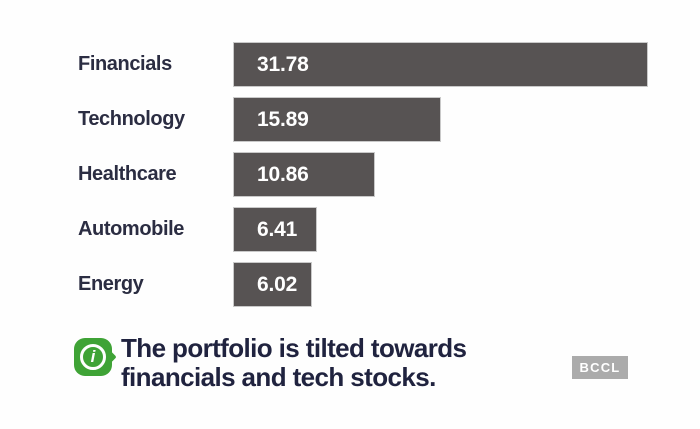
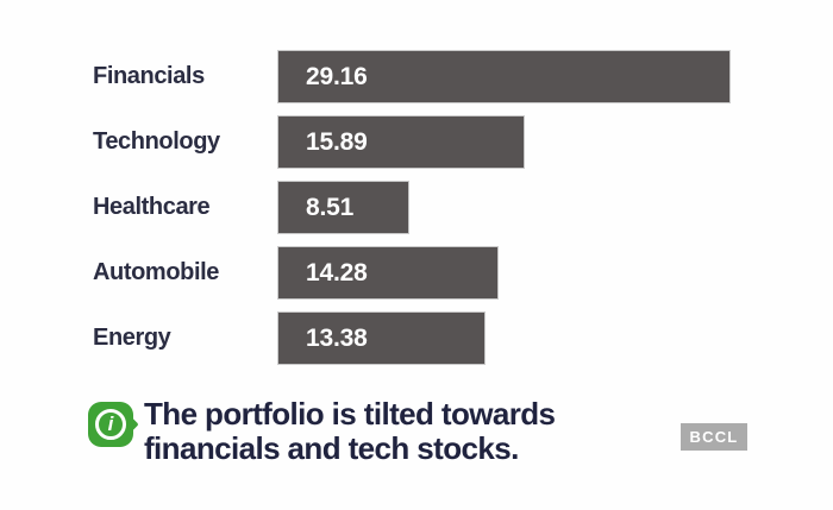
Financials: 31.78 -> 29.16
Healthcare: 10.86 -> 8.51
Automobile: 6.41 -> 14.28
Energy: 6.02 -> 13.38
